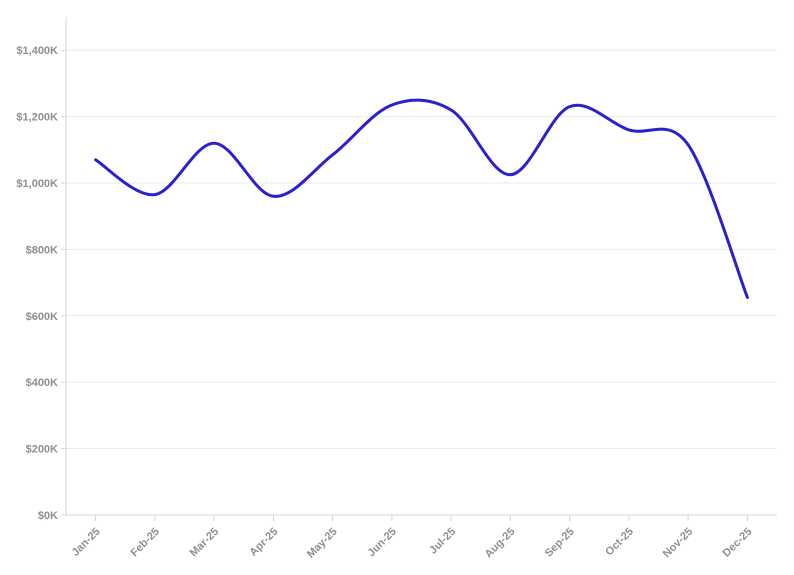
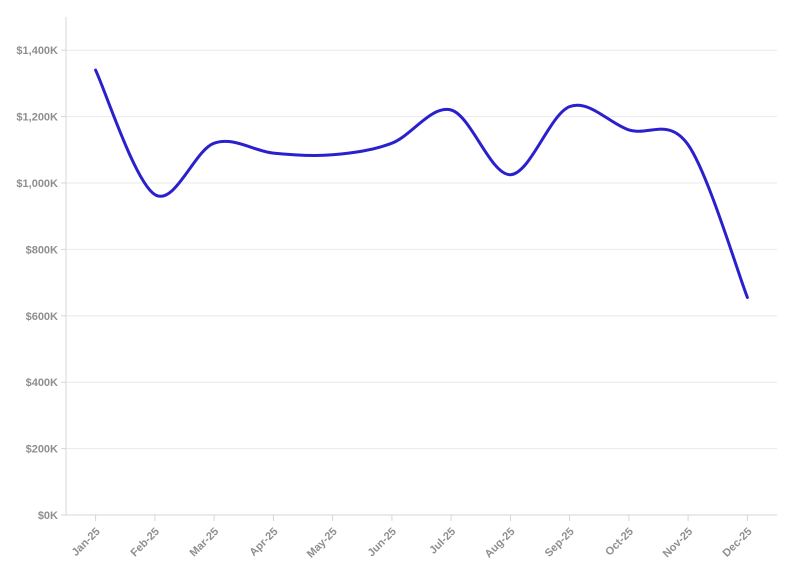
Jan-25: $1070K -> $1340K
Apr-25: $960K -> $1090K
Jun-25: $1240K -> $1120K
